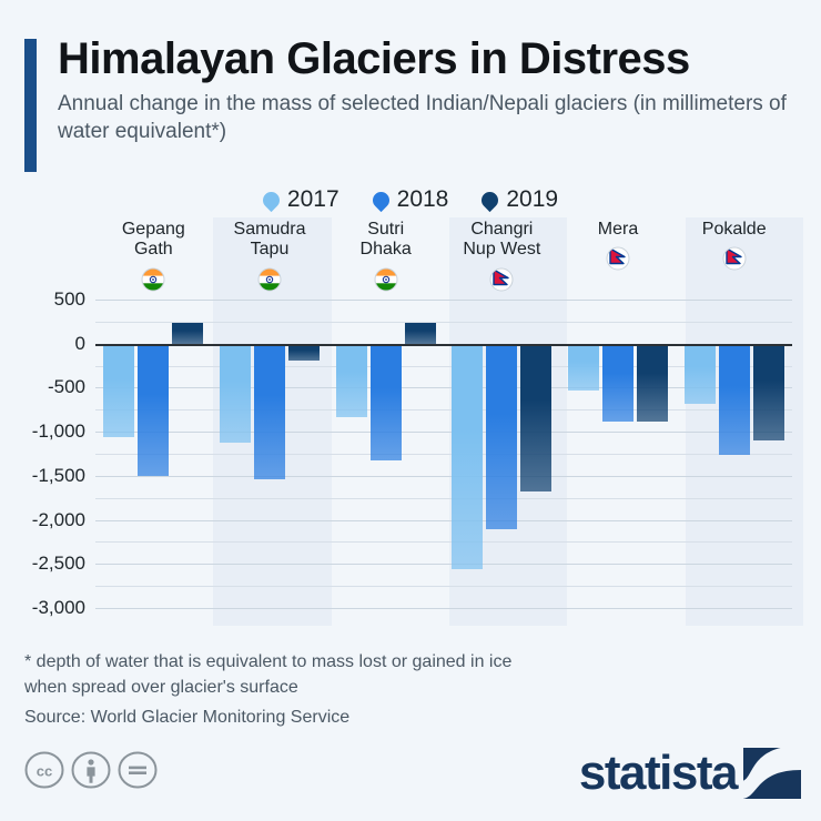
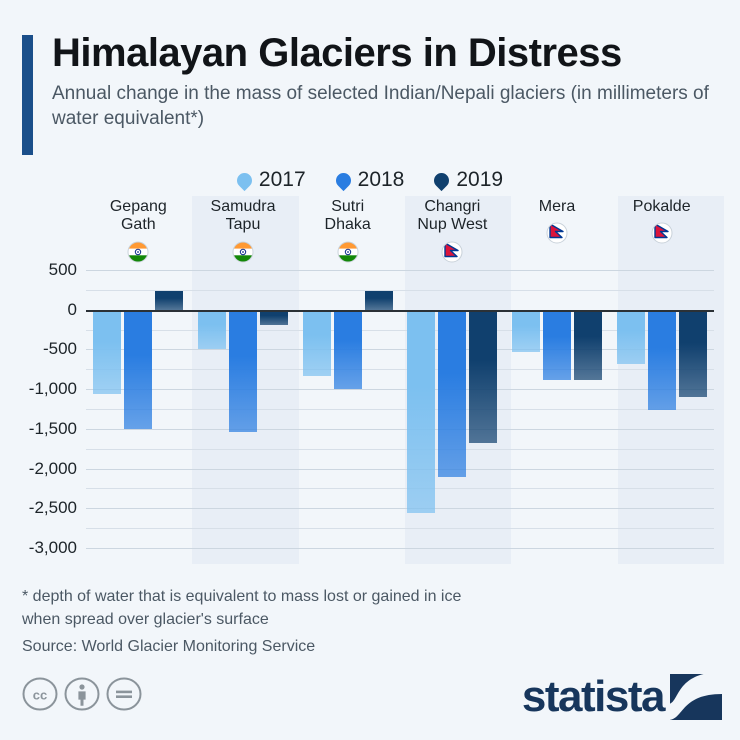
2017/Samudra Tapu: -1100 -> -500
2018/Sutri Dhaka: -1300 -> -1000
